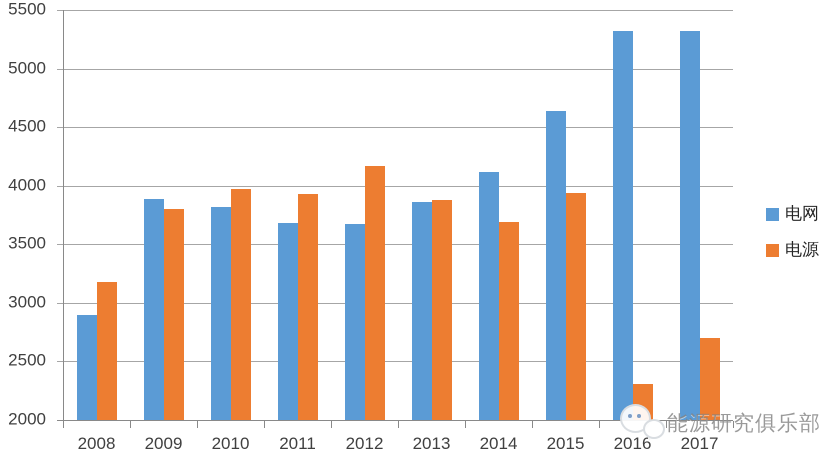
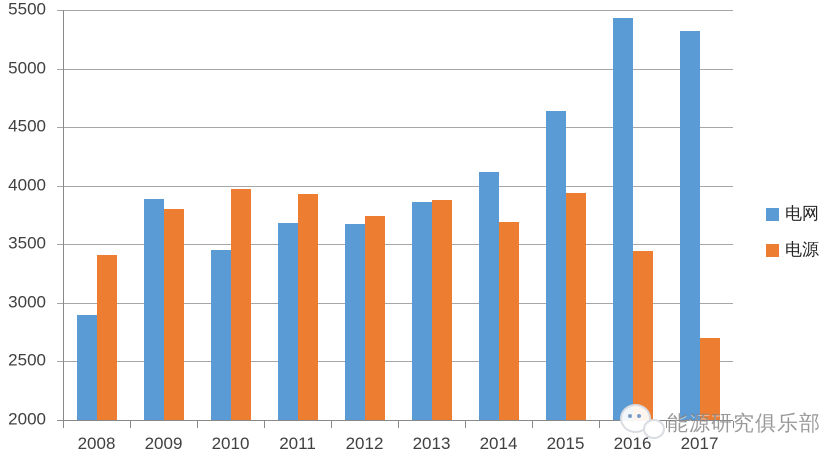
电源/2008: 3180 -> 3410
电网/2010: 3820 -> 3450
电源/2012: 4170 -> 3740
电网/2016: 5320 -> 5430
电源/2016: 2310 -> 3440
